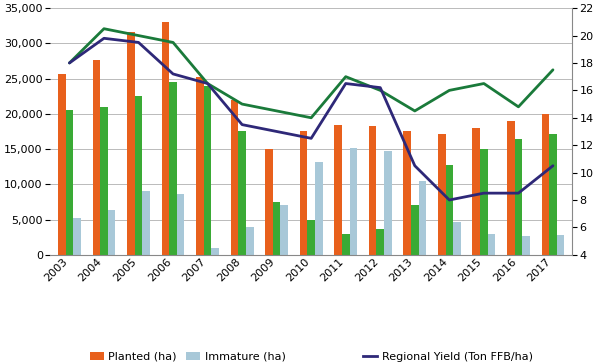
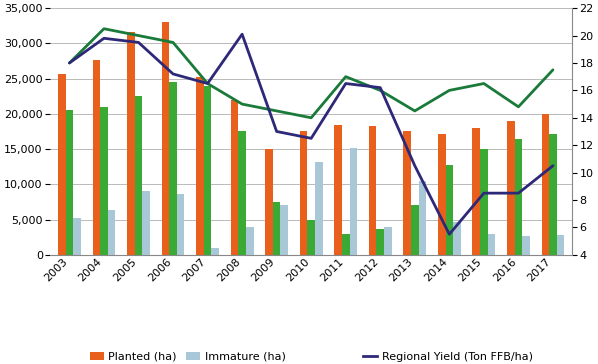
Regional Yield (Ton FFB/ha)/2008: 13.5 -> 20.1
Immature (ha)/2012: 14,700 -> 4,000
Regional Yield (Ton FFB/ha)/2014: 8.0 -> 5.5
